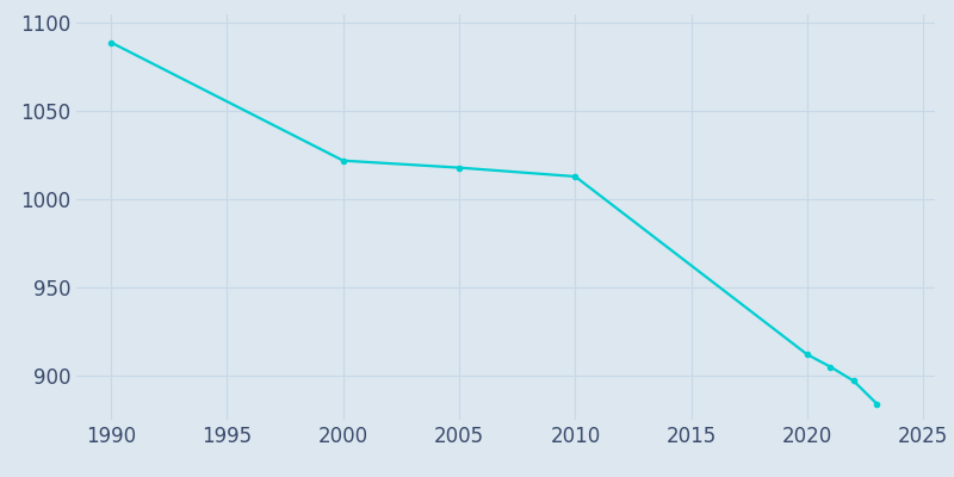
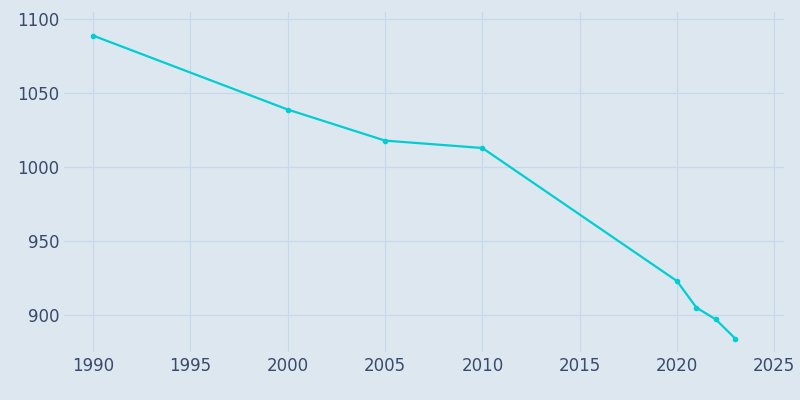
2000: 1022 -> 1039
2020: 912 -> 923
